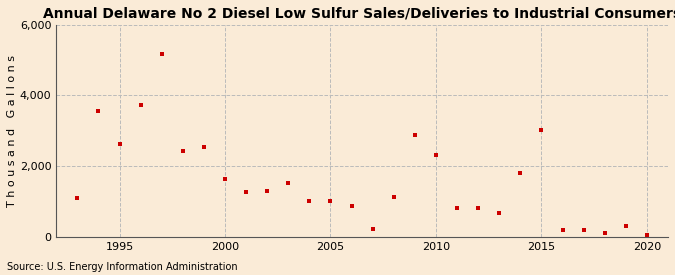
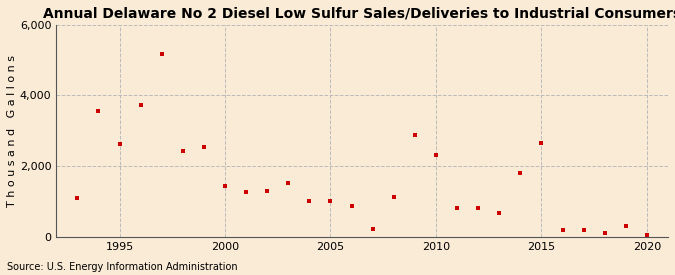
2000: 1,640 -> 1,450
2015: 3,020 -> 2,650
